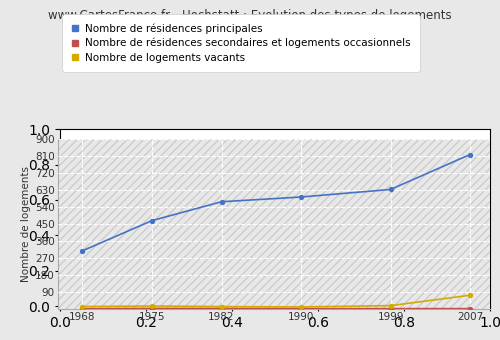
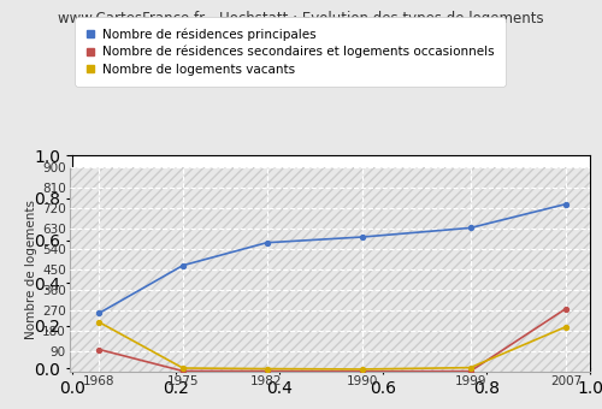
Nombre de résidences principales/1968: 310 -> 260
Nombre de résidences secondaires et logements occasionnels/1968: 0 -> 100
Nombre de logements vacants/1968: 20 -> 220
Nombre de résidences principales/2007: 820 -> 740
Nombre de résidences secondaires et logements occasionnels/2007: 0 -> 280
Nombre de logements vacants/2007: 80 -> 200
